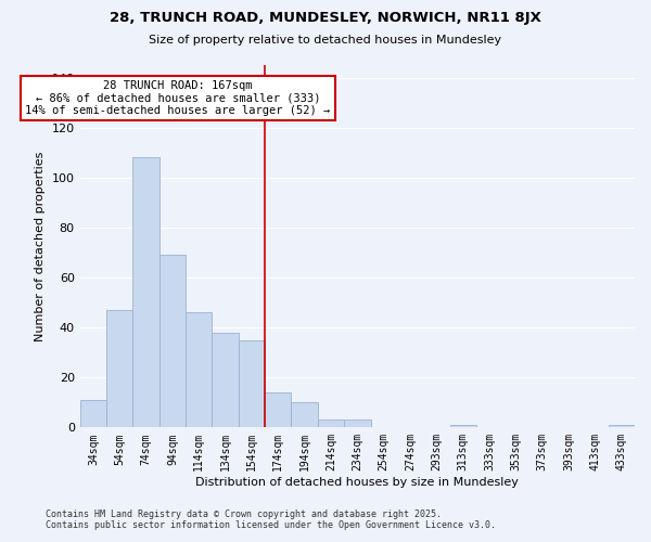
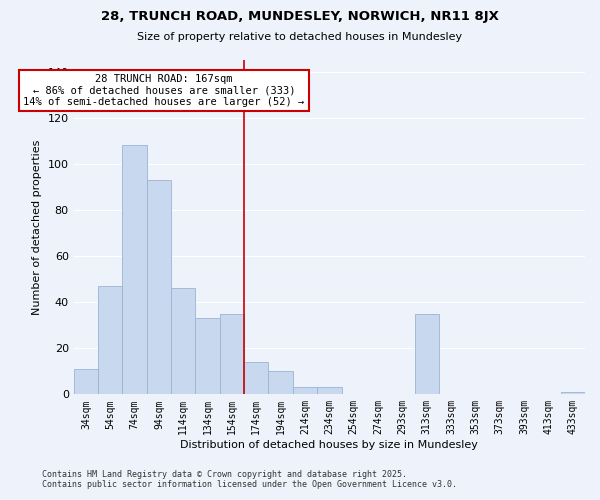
94sqm: 69 -> 93
134sqm: 38 -> 33
313sqm: 1 -> 35
